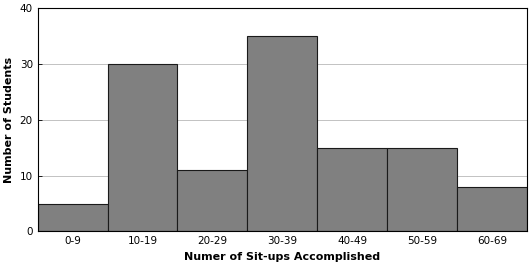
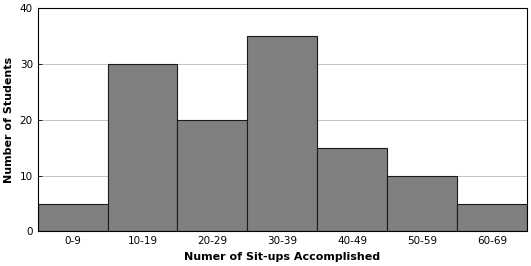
20-29: 11 -> 20
50-59: 15 -> 10
60-69: 8 -> 5
